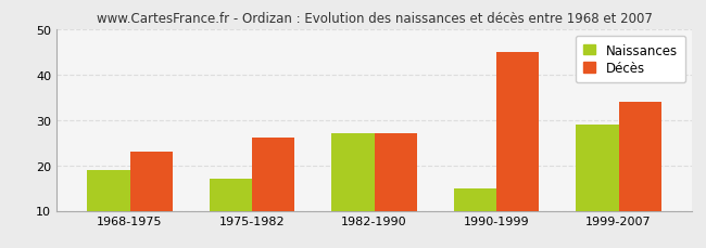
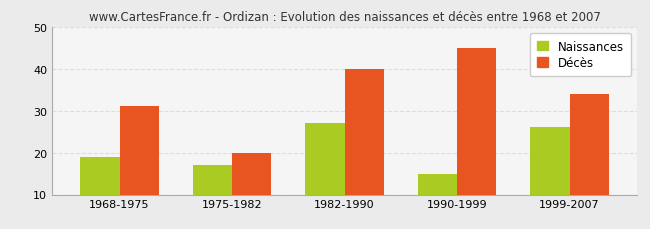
Décès/1968-1975: 23 -> 31
Décès/1975-1982: 26 -> 20
Décès/1982-1990: 27 -> 40
Naissances/1999-2007: 29 -> 26
